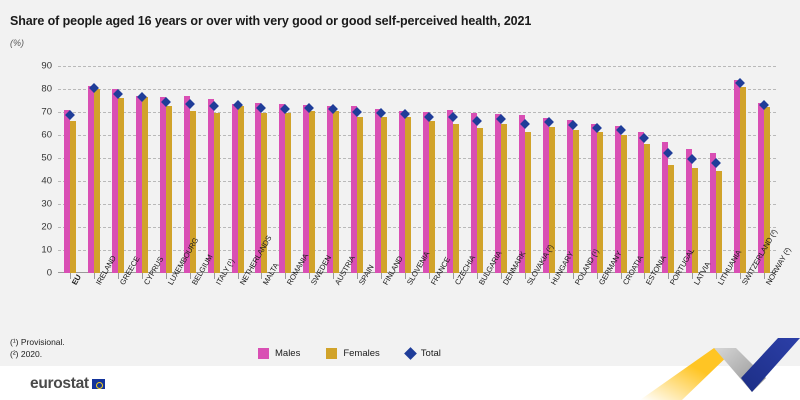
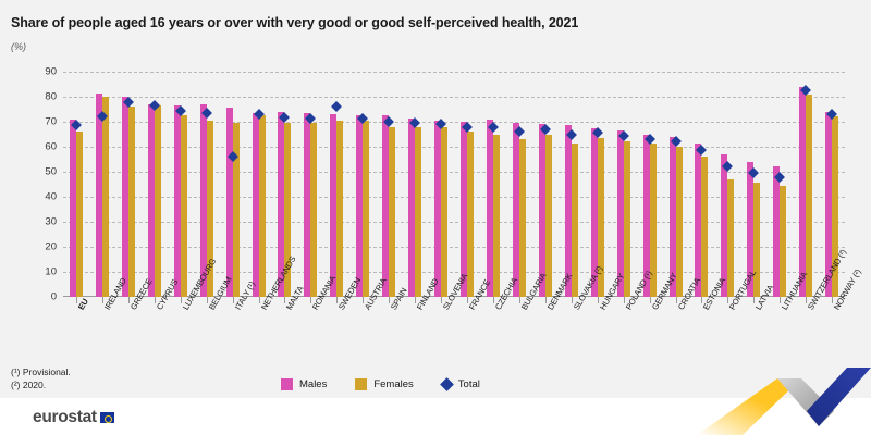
Total/IRELAND: 81 -> 72
Total/ITALY (¹): 72 -> 56
Total/SWEDEN: 72 -> 76
